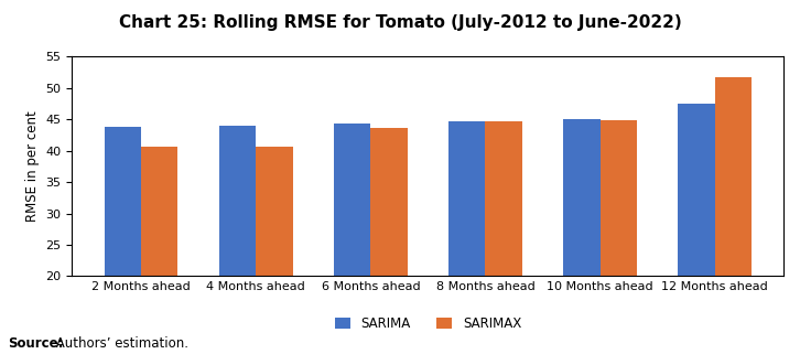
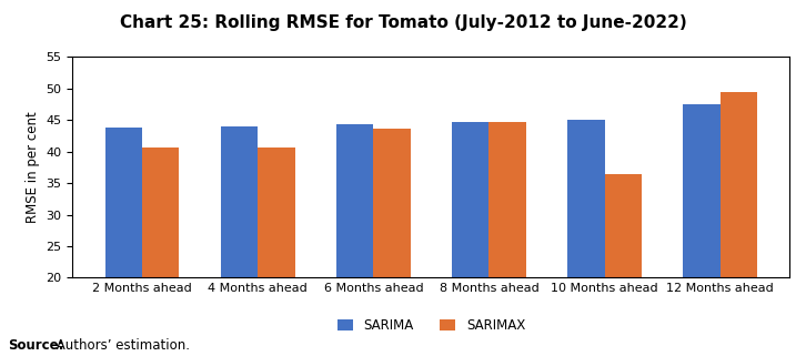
SARIMAX/10 Months ahead: 44.9 -> 36.4
SARIMAX/12 Months ahead: 51.8 -> 49.4
